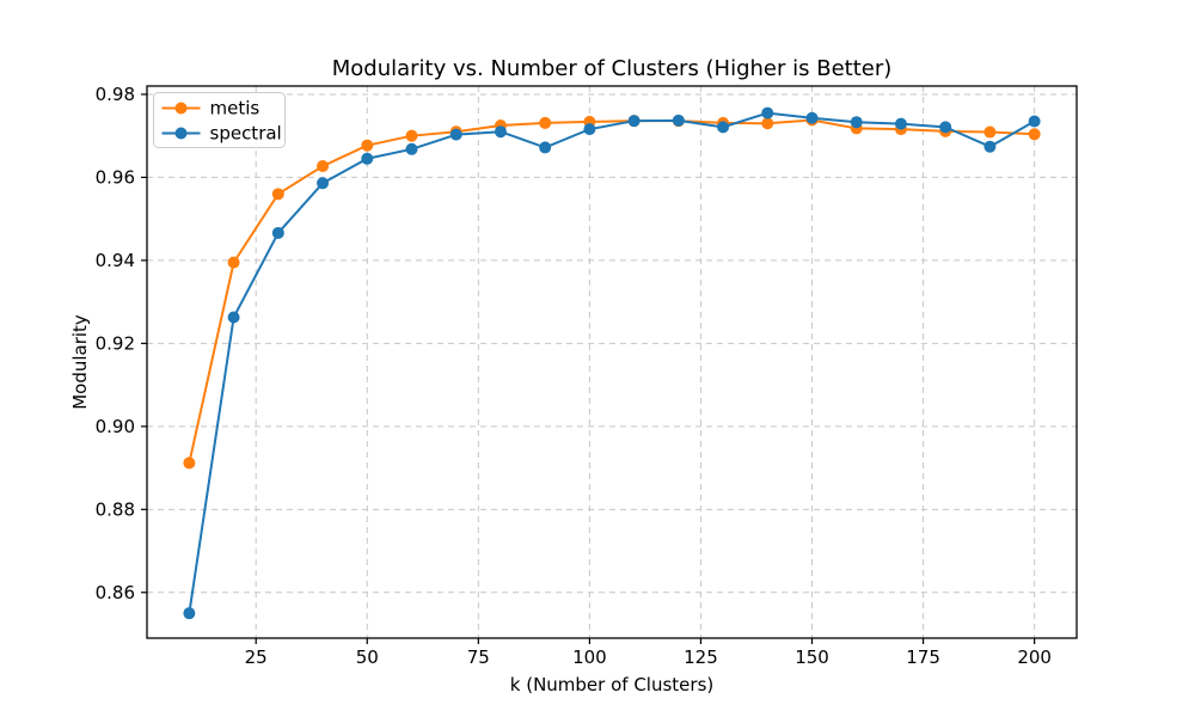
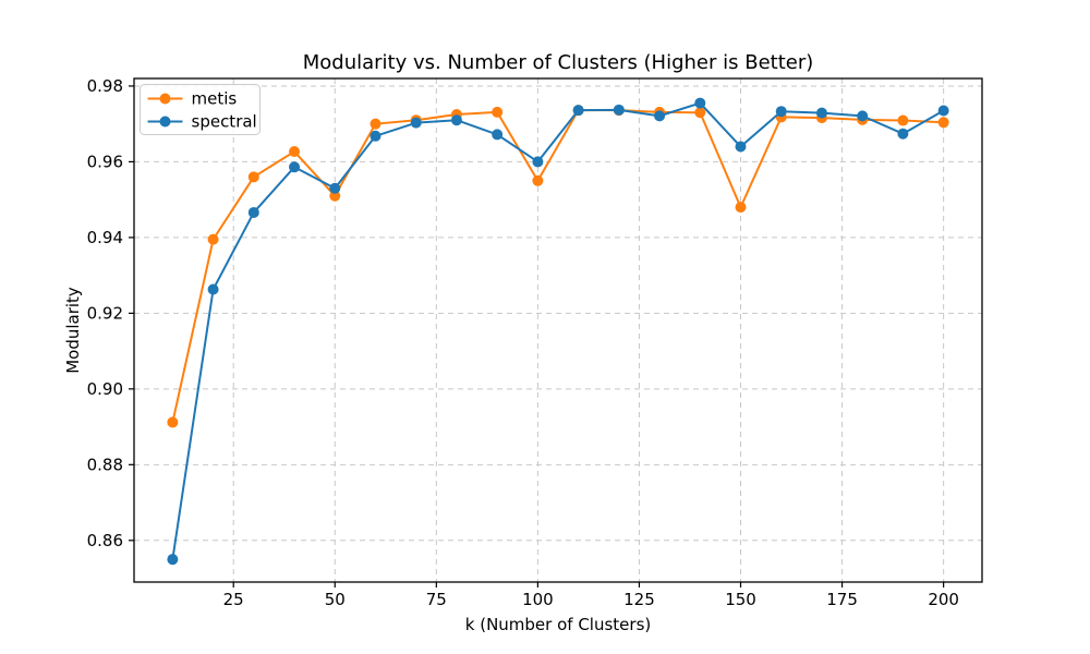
metis/50: 0.968 -> 0.951
spectral/50: 0.965 -> 0.953
metis/100: 0.973 -> 0.955
spectral/100: 0.972 -> 0.960
metis/150: 0.974 -> 0.948
spectral/150: 0.974 -> 0.964
